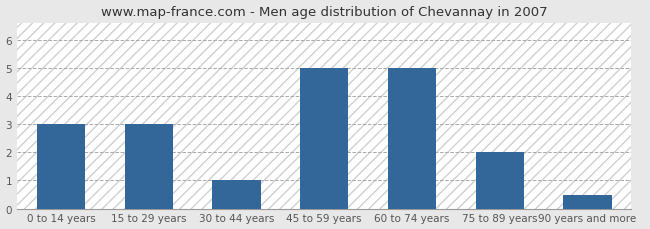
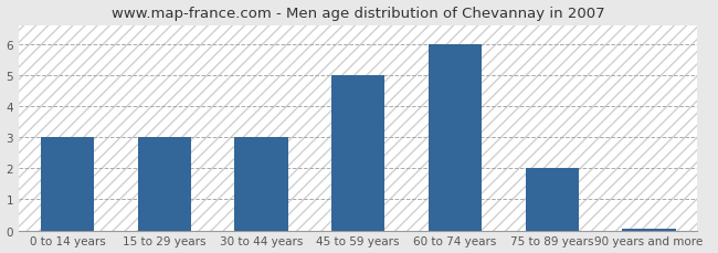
30 to 44 years: 1.00 -> 3.00
60 to 74 years: 5.00 -> 6.00
90 years and more: 0.50 -> 0.07
